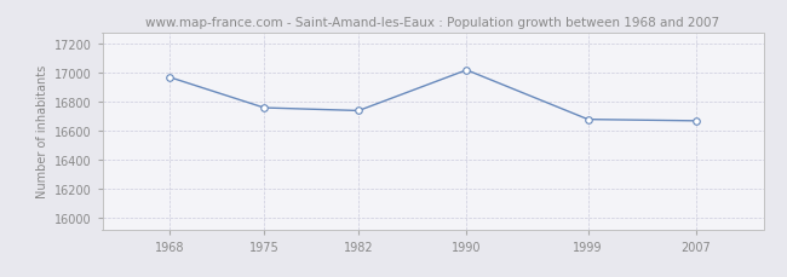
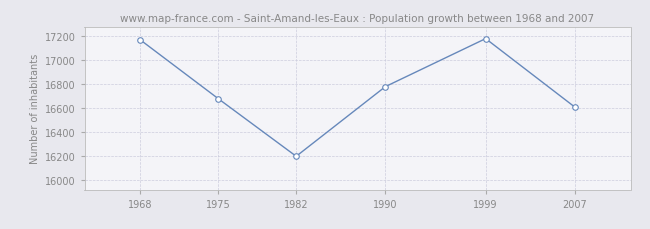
1968: 16970 -> 17170
1975: 16760 -> 16680
1982: 16740 -> 16200
1990: 17020 -> 16780
1999: 16680 -> 17180
2007: 16670 -> 16610
